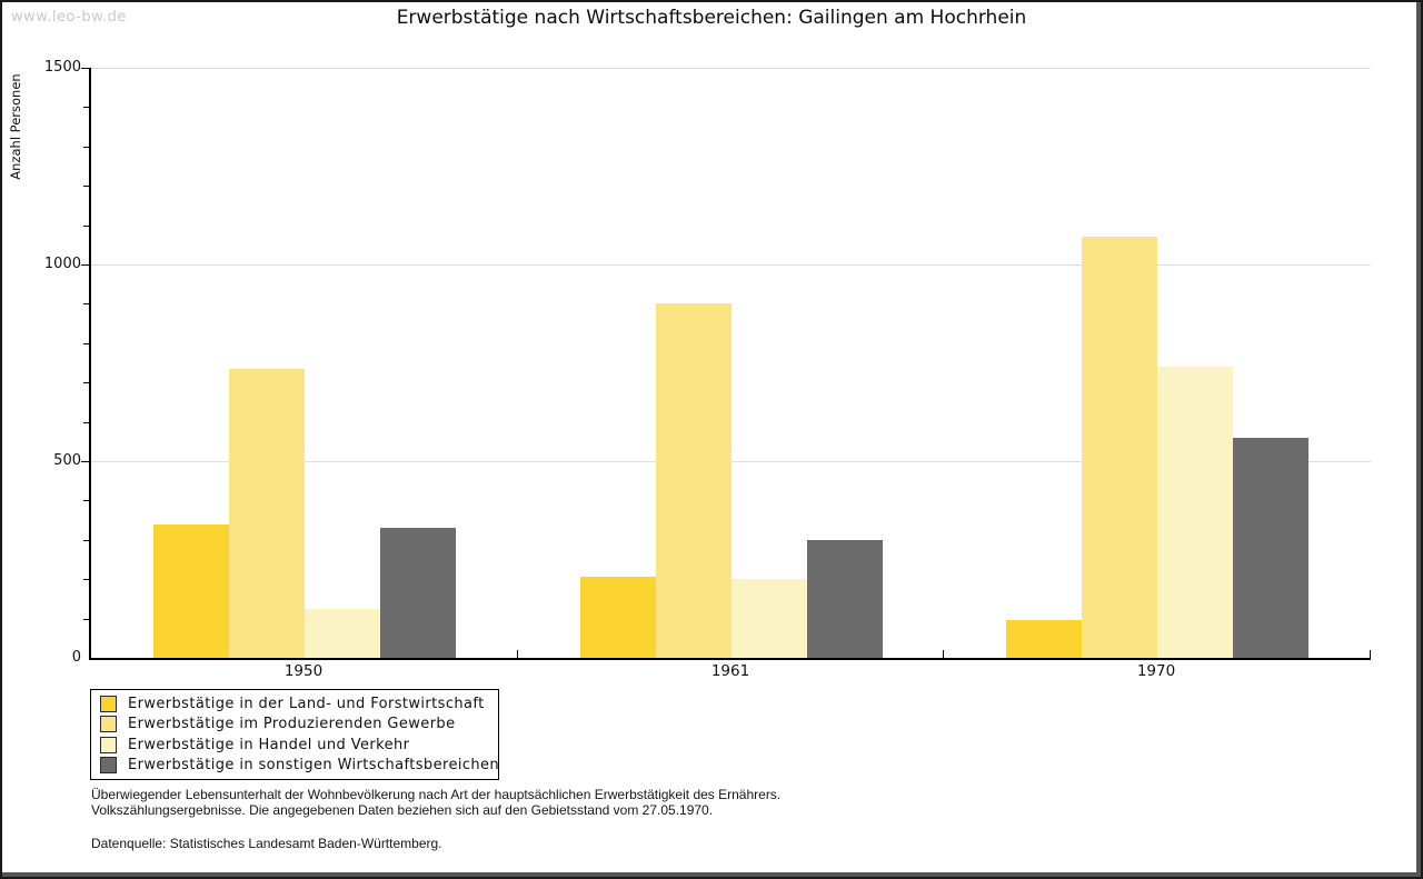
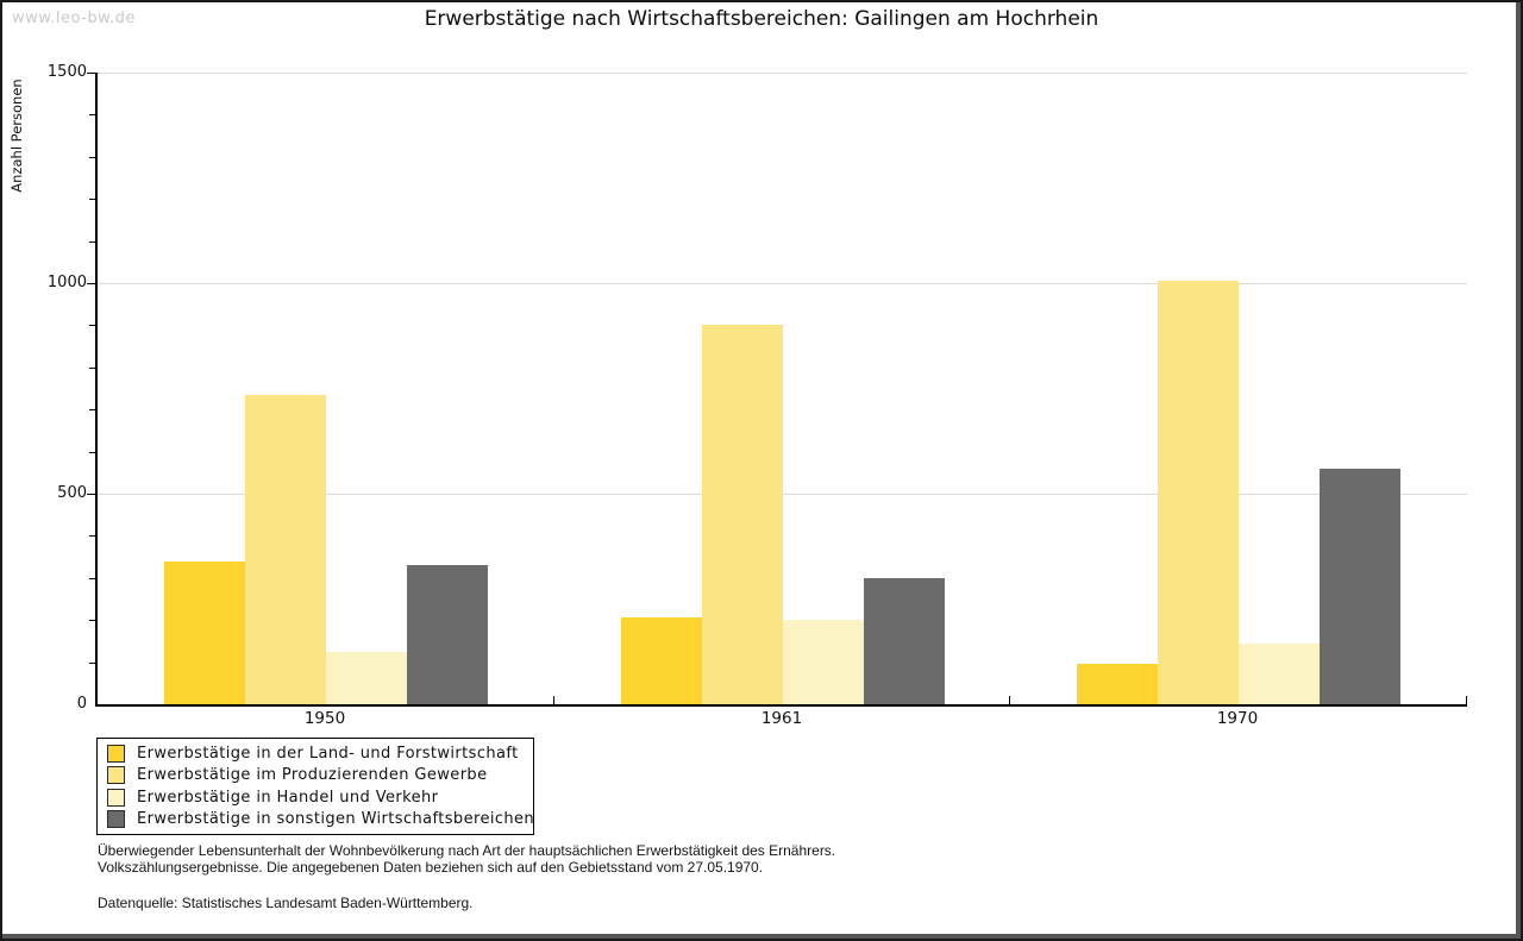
Erwerbstätige im Produzierenden Gewerbe/1970: 1070 -> 1000
Erwerbstätige in Handel und Verkehr/1970: 740 -> 140
